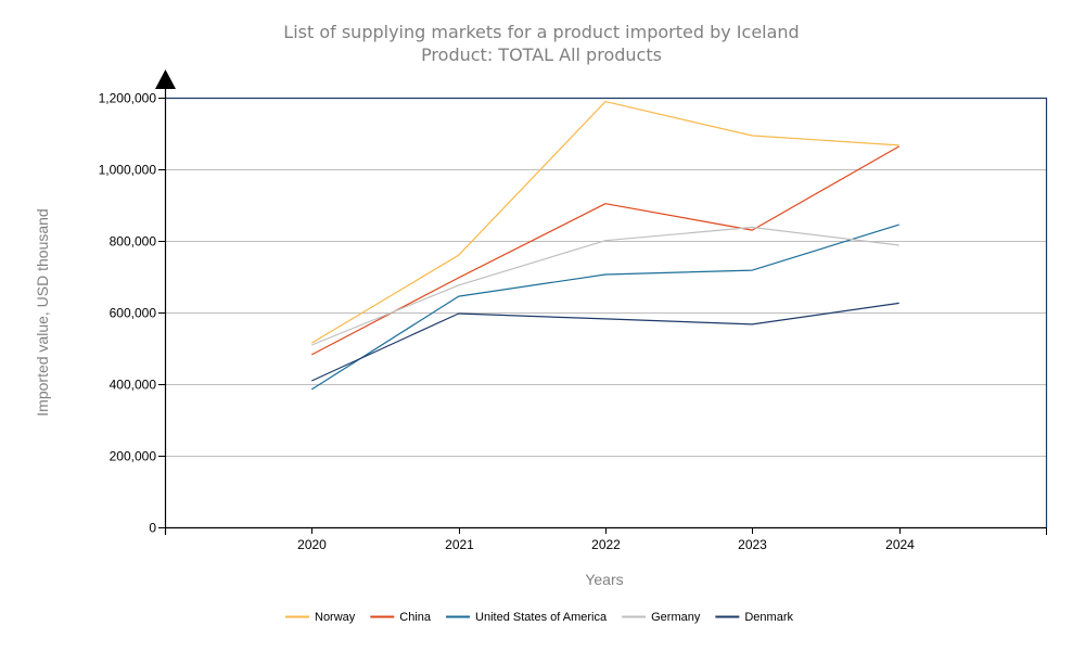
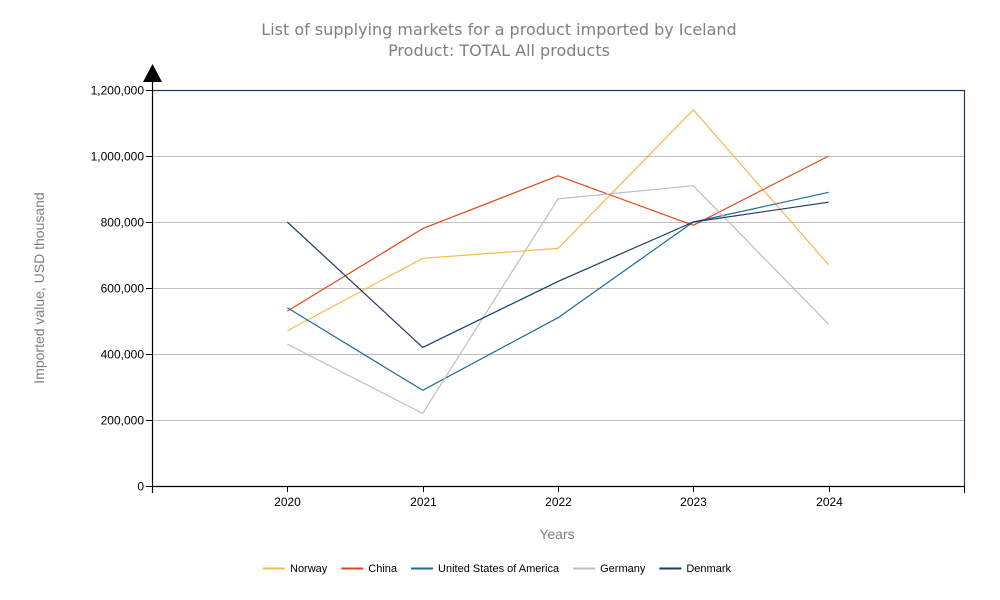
Norway/2020: 520000 -> 470000
China/2020: 480000 -> 530000
United States of America/2020: 380000 -> 540000
Germany/2020: 510000 -> 430000
Denmark/2020: 410000 -> 800000
Norway/2021: 760000 -> 690000
China/2021: 700000 -> 780000
United States of America/2021: 640000 -> 290000
Germany/2021: 680000 -> 220000
Denmark/2021: 600000 -> 420000
Norway/2022: 1190000 -> 720000
China/2022: 900000 -> 940000
United States of America/2022: 710000 -> 510000
Germany/2022: 800000 -> 870000
Denmark/2022: 580000 -> 620000
Norway/2023: 1090000 -> 1140000
China/2023: 830000 -> 790000
United States of America/2023: 720000 -> 800000
Germany/2023: 840000 -> 910000
Denmark/2023: 570000 -> 800000
Norway/2024: 1070000 -> 670000
China/2024: 1060000 -> 1000000
United States of America/2024: 840000 -> 890000
Germany/2024: 790000 -> 490000
Denmark/2024: 630000 -> 860000
